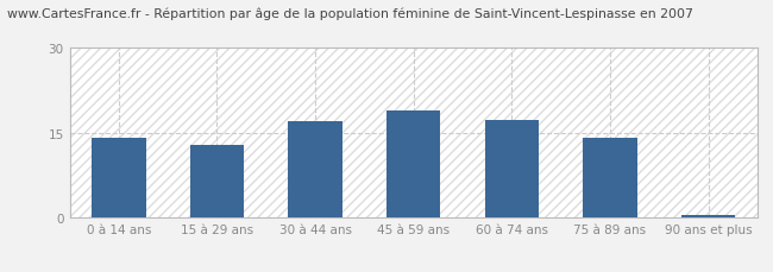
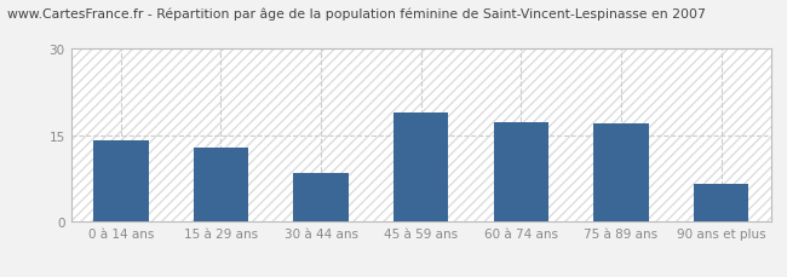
30 à 44 ans: 17.0 -> 8.5
75 à 89 ans: 14.2 -> 17.0
90 ans et plus: 0.5 -> 6.5
